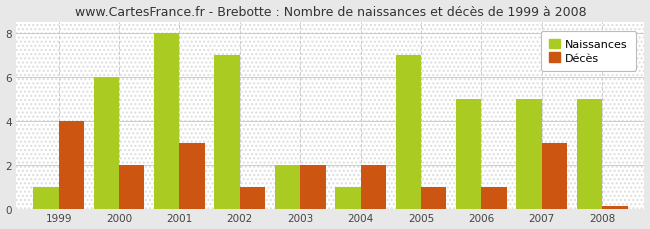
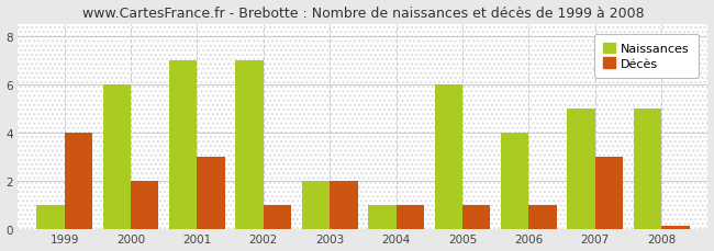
Naissances/2001: 8 -> 7
Décès/2004: 2.00 -> 1.00
Naissances/2005: 7 -> 6
Naissances/2006: 5 -> 4
